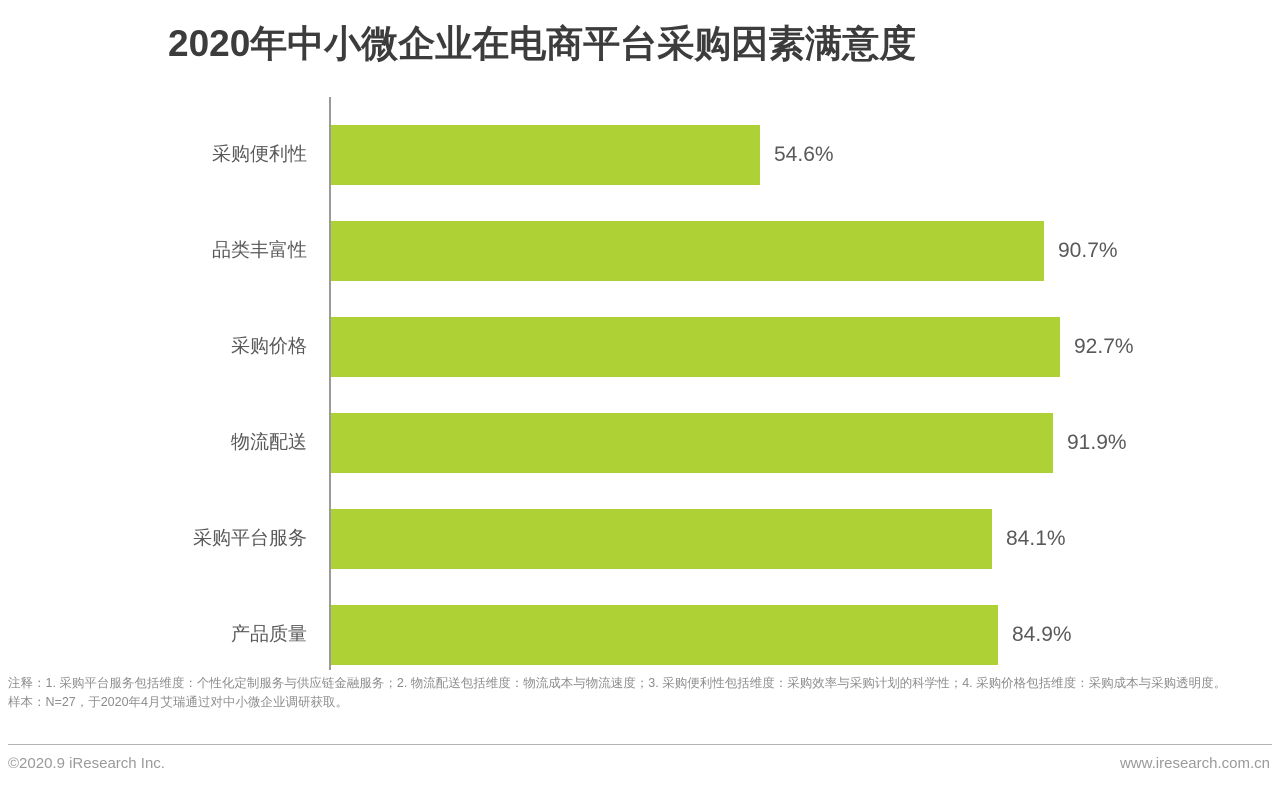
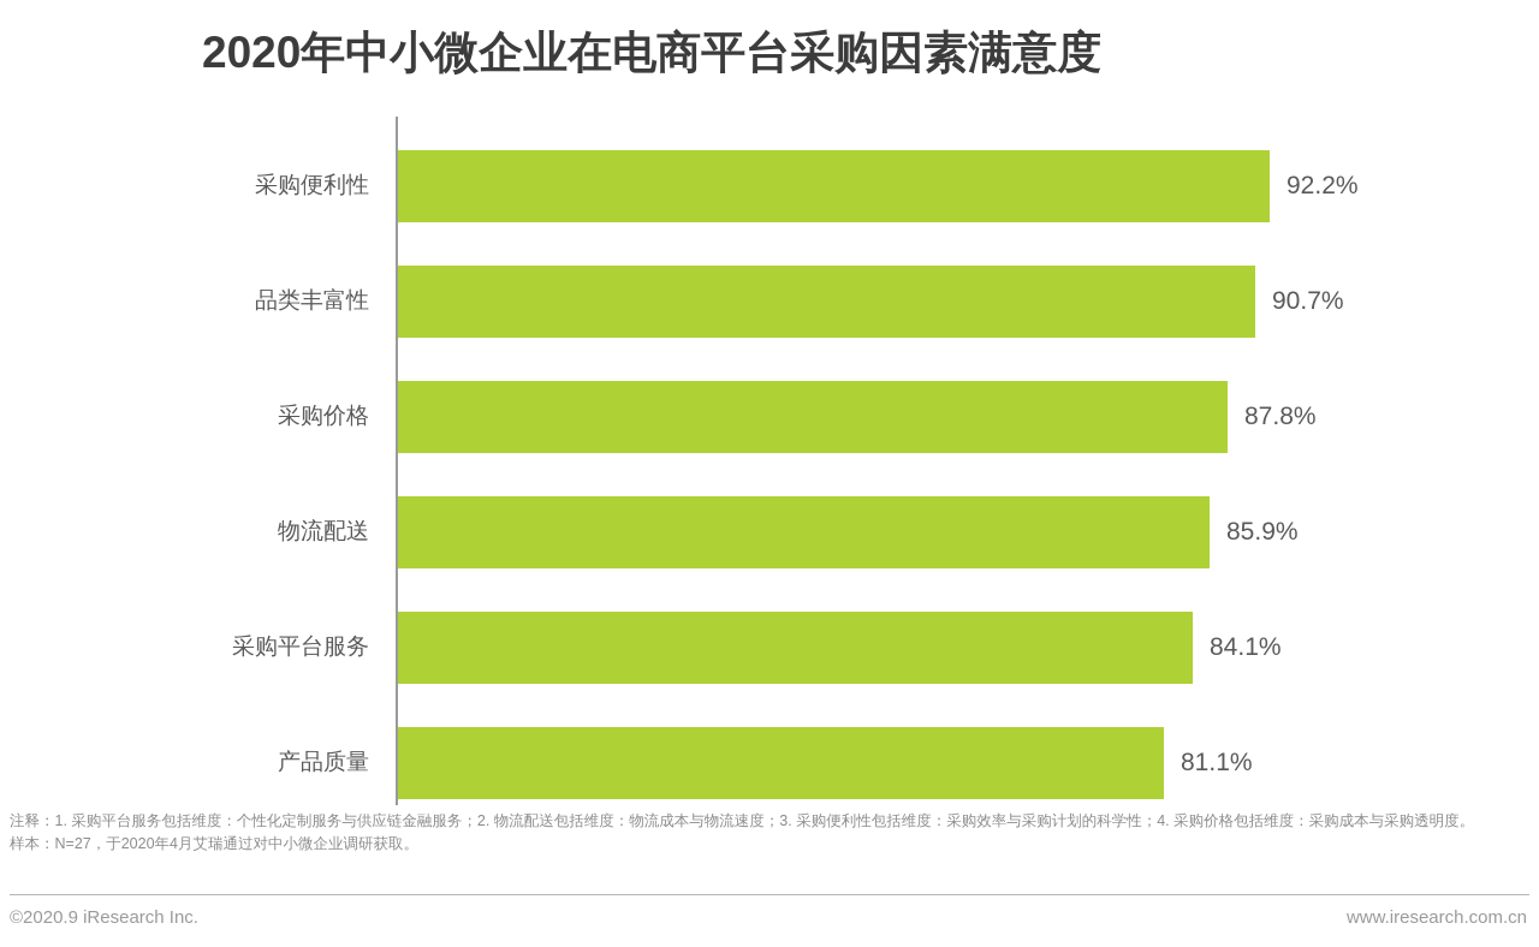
采购便利性: 54.6% -> 92.2%
采购价格: 92.7% -> 87.8%
物流配送: 91.9% -> 85.9%
产品质量: 84.9% -> 81.1%
